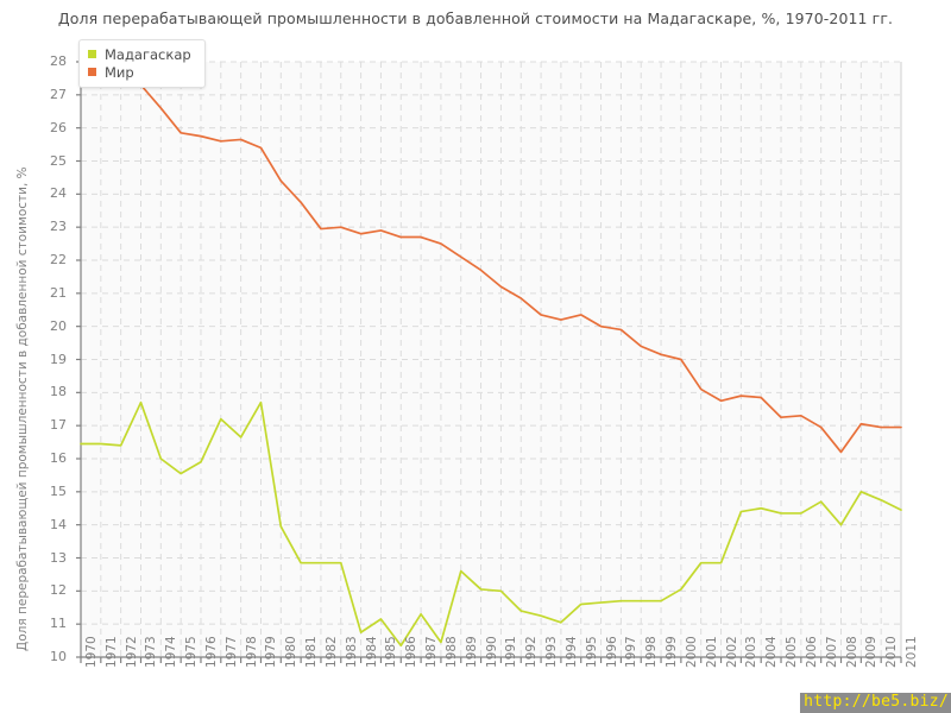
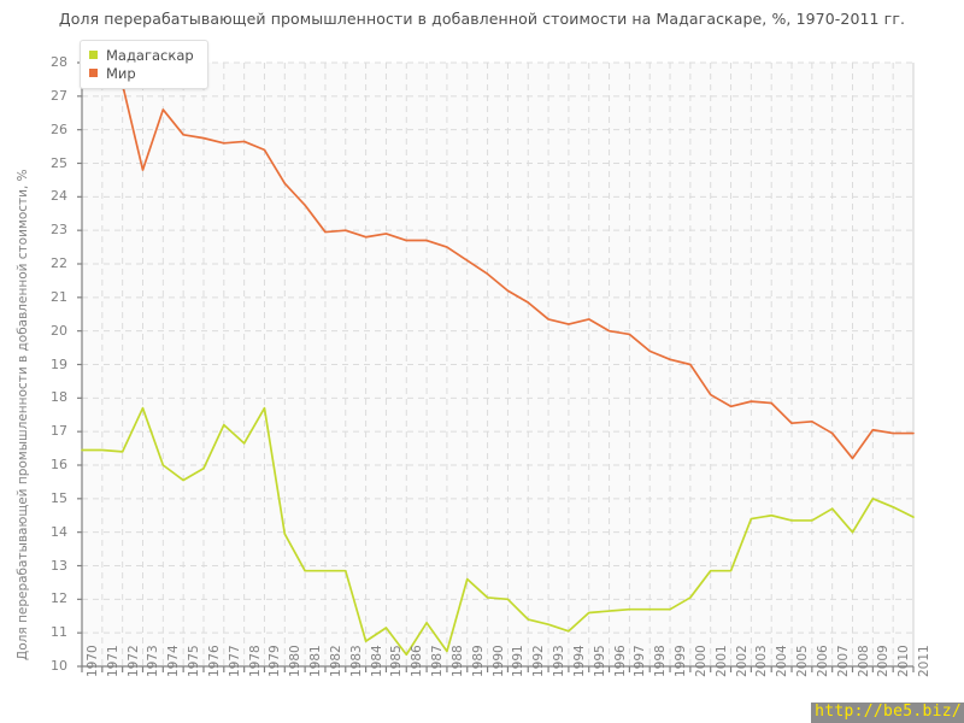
Мир/1973: 27.3 -> 24.8
